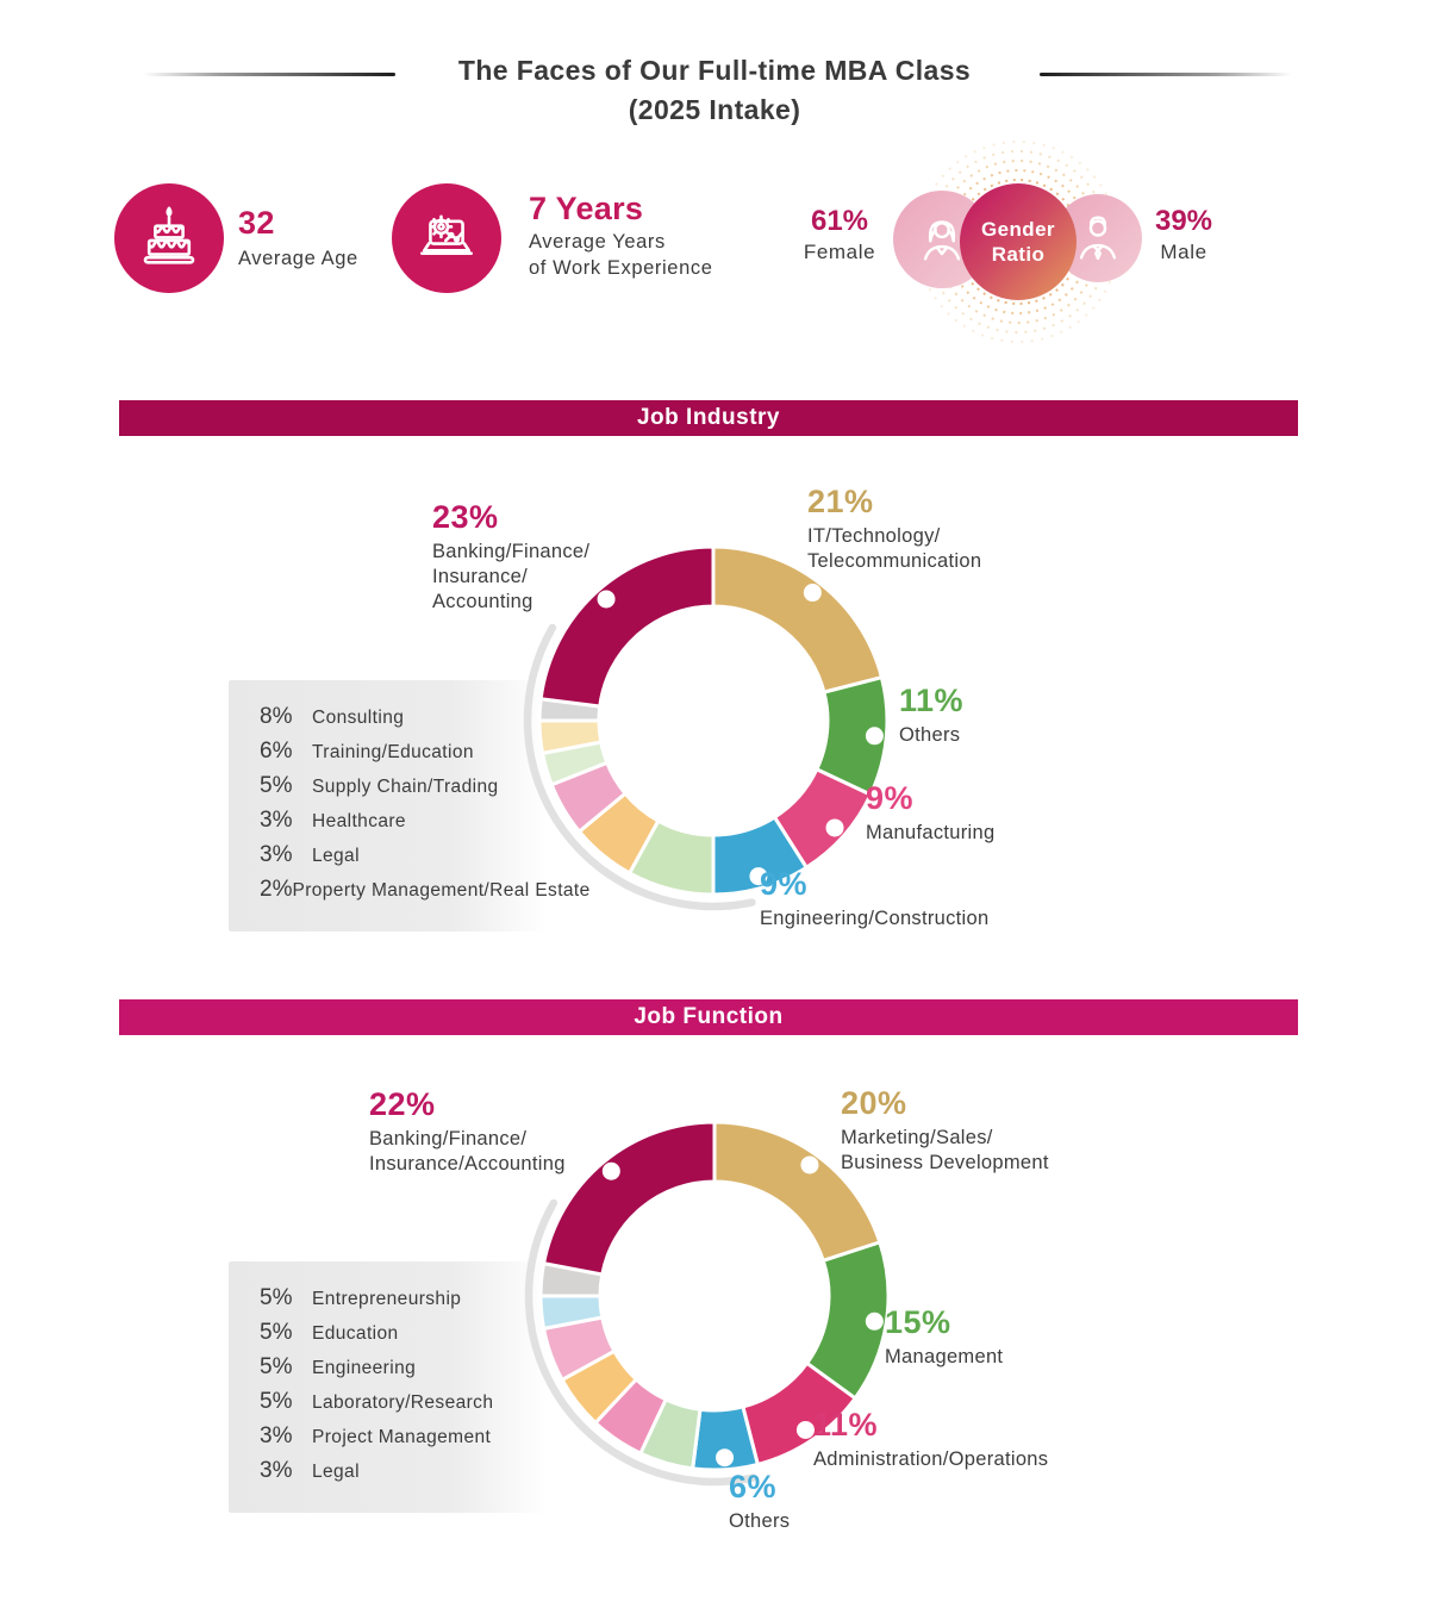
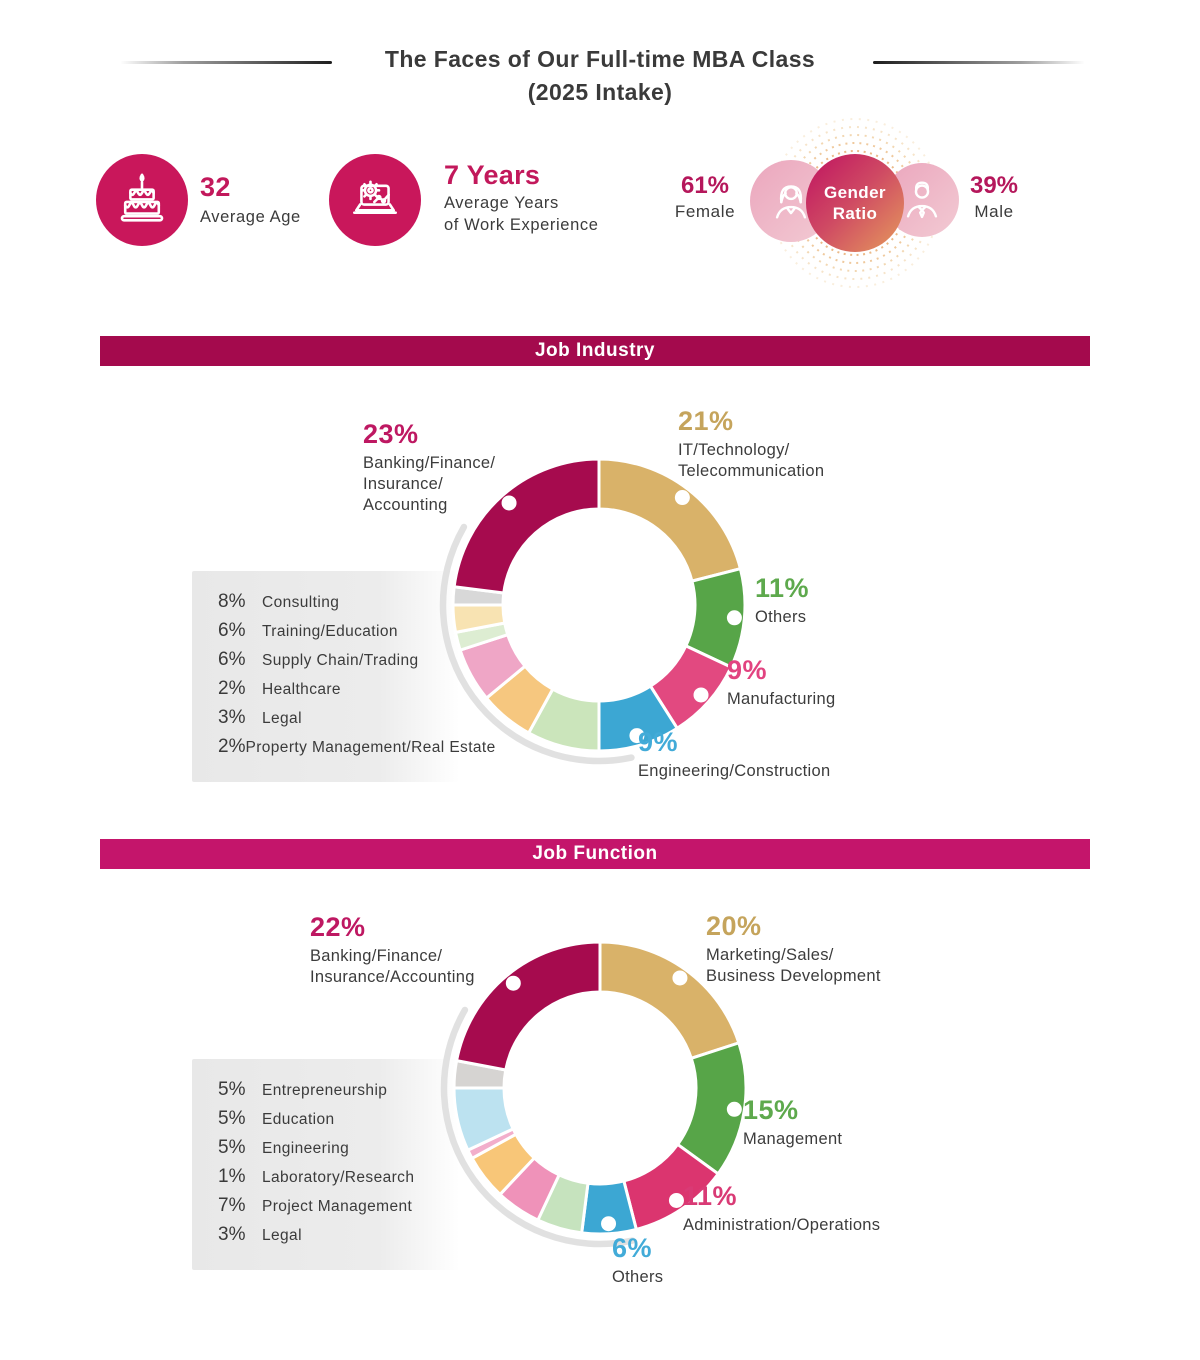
Job Industry/Supply Chain/Trading: 5% -> 6%
Job Industry/Healthcare: 3% -> 2%
Job Function/Laboratory/Research: 5% -> 1%
Job Function/Project Management: 3% -> 7%
